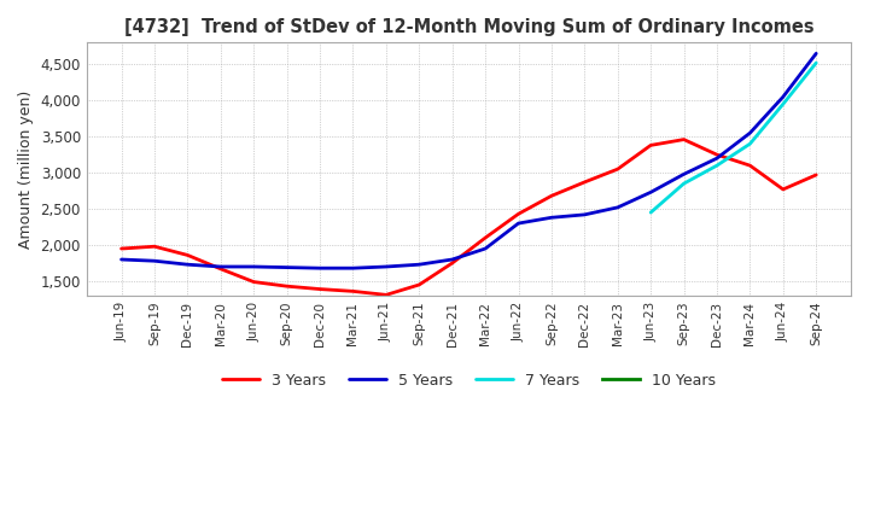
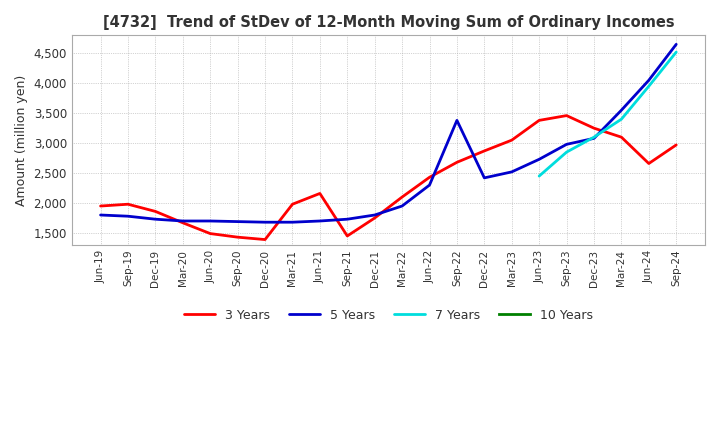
3 Years/Mar-21: 1,360 -> 1,980
3 Years/Jun-21: 1,310 -> 2,160
5 Years/Sep-22: 2,380 -> 3,380
5 Years/Dec-23: 3,200 -> 3,080
3 Years/Jun-24: 2,770 -> 2,660
